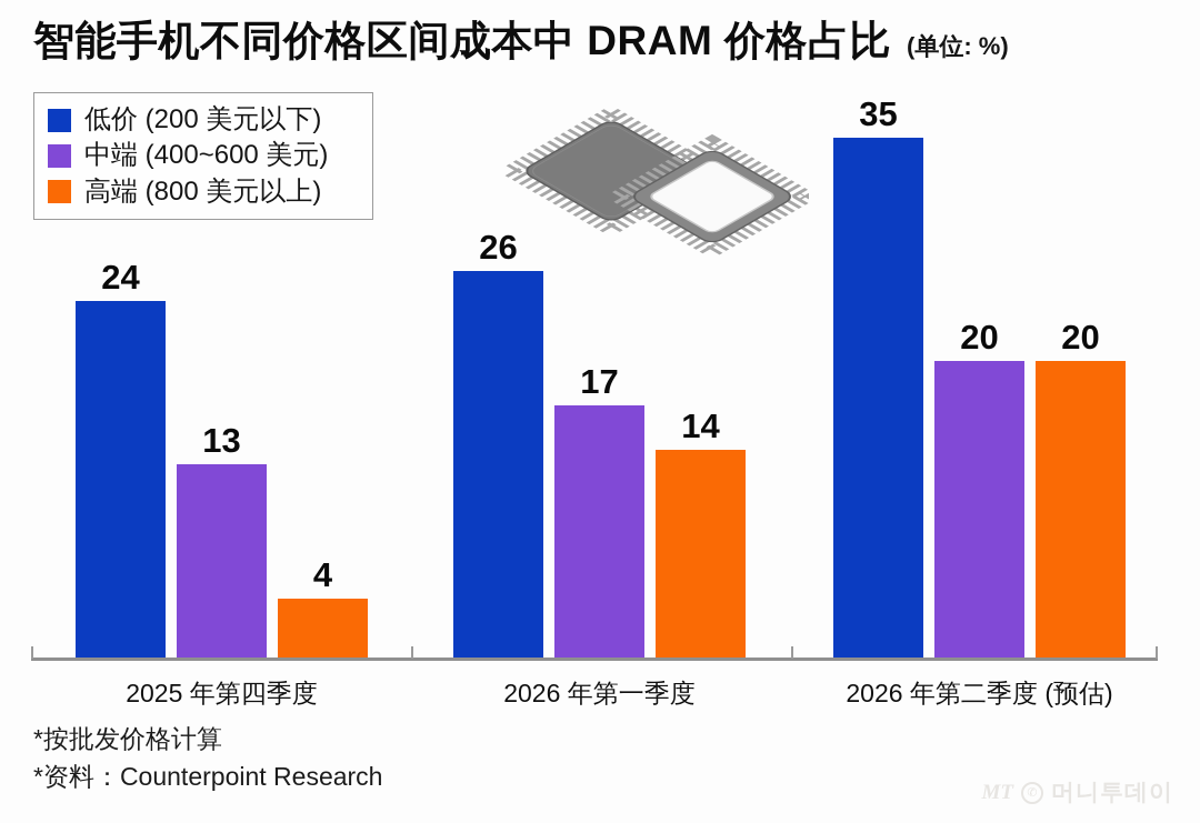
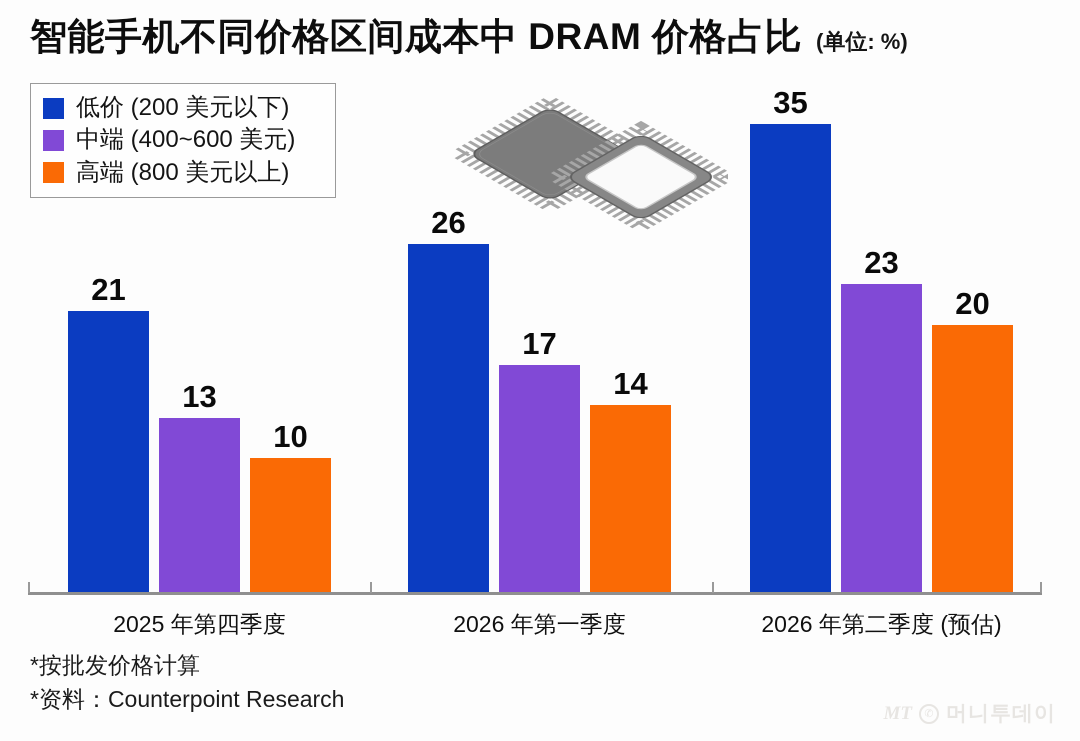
低价 (200 美元以下)/2025 年第四季度: 24 -> 21
高端 (800 美元以上)/2025 年第四季度: 4 -> 10
中端 (400~600 美元)/2026 年第二季度 (预估): 20 -> 23
